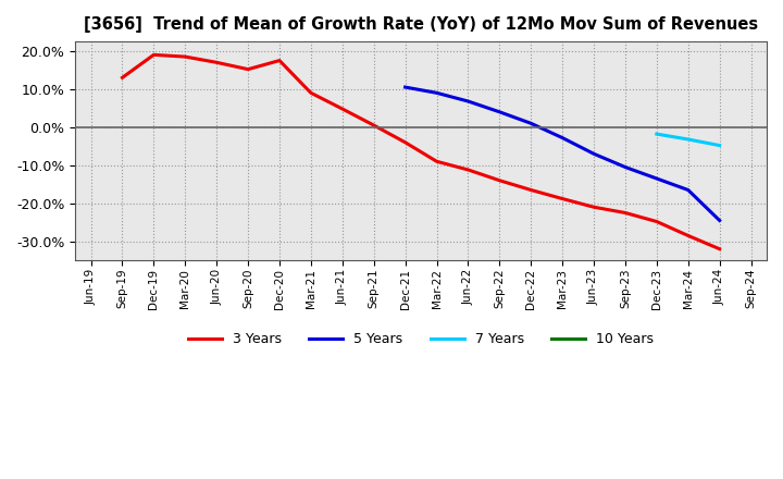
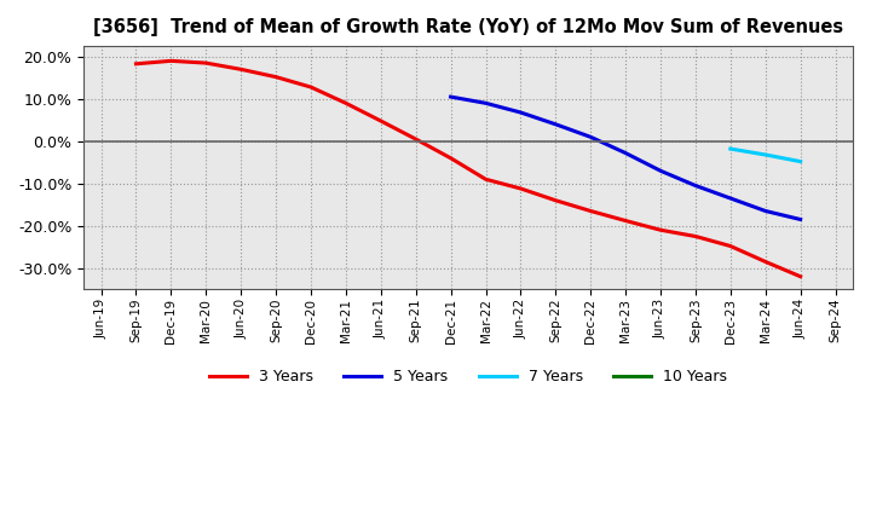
3 Years/Sep-19: 13.0% -> 18.3%
3 Years/Dec-20: 17.5% -> 12.8%
5 Years/Jun-24: -24.5% -> -18.5%
